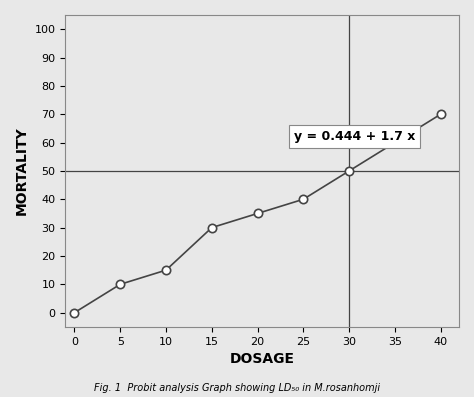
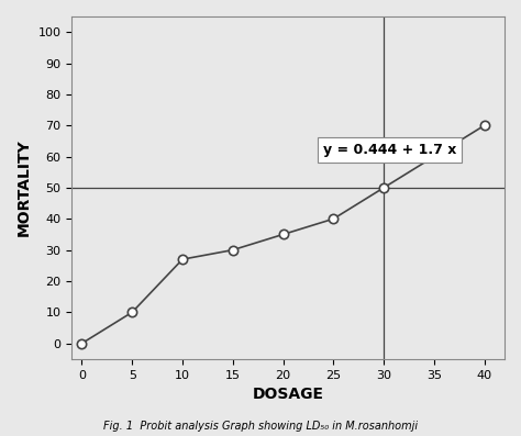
10: 15 -> 27
